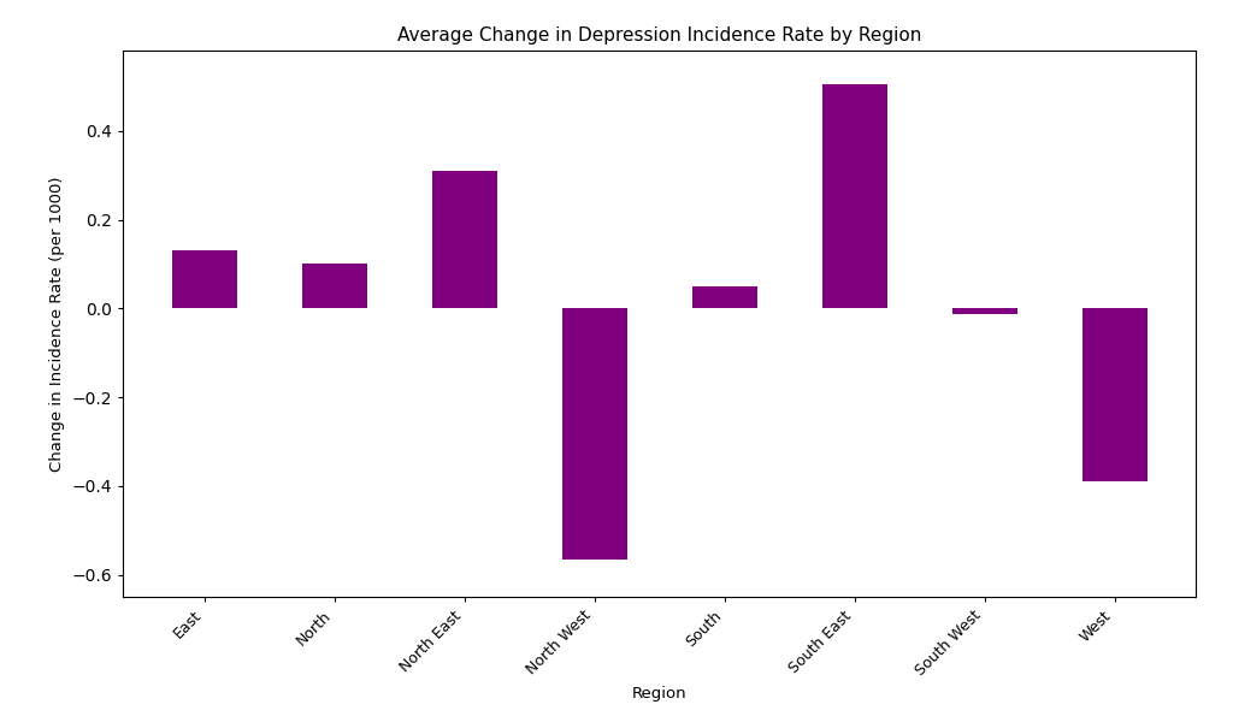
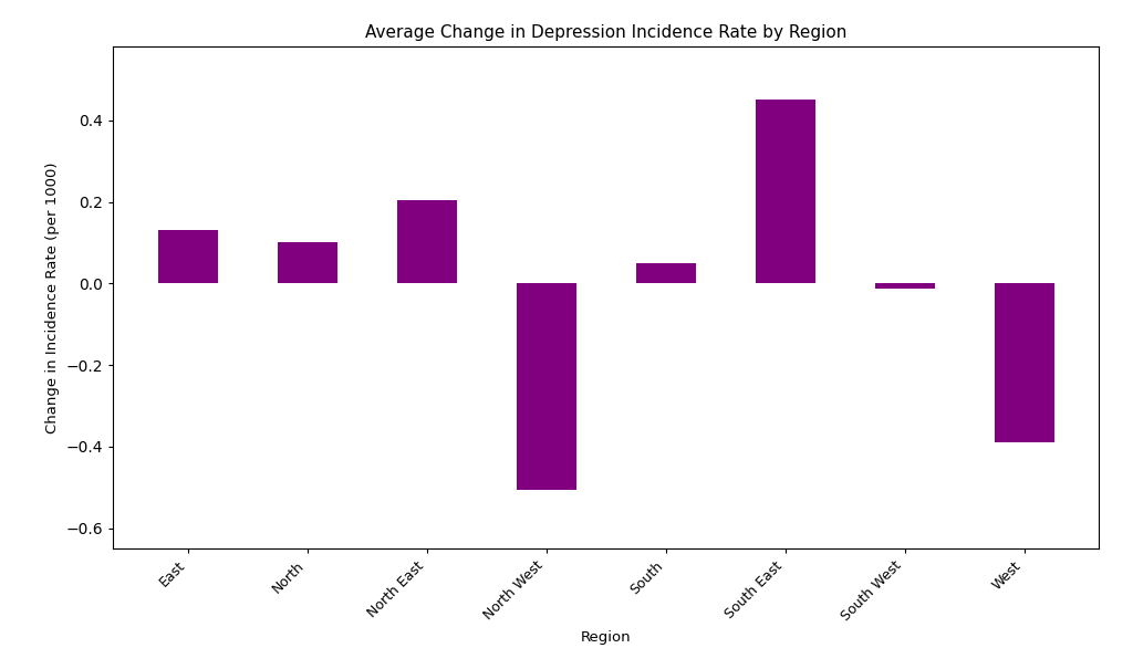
North East: 0.310 -> 0.205
North West: -0.565 -> -0.505
South East: 0.505 -> 0.450
